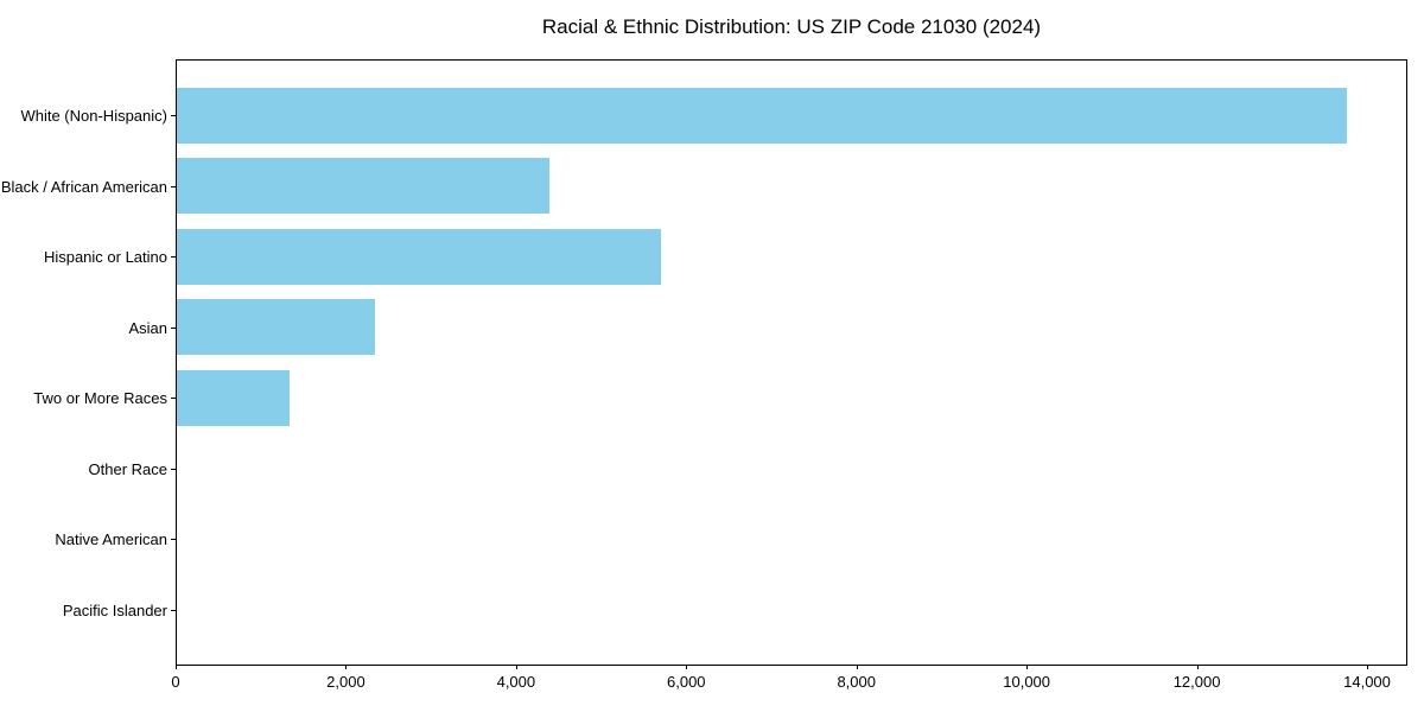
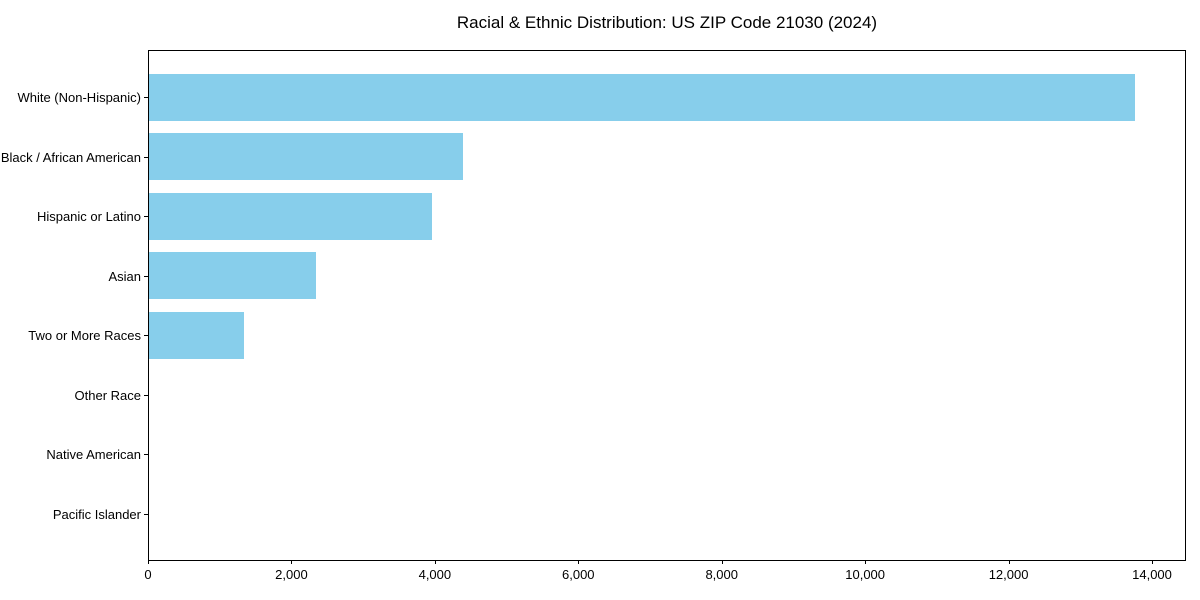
Hispanic or Latino: 5700 -> 4000
